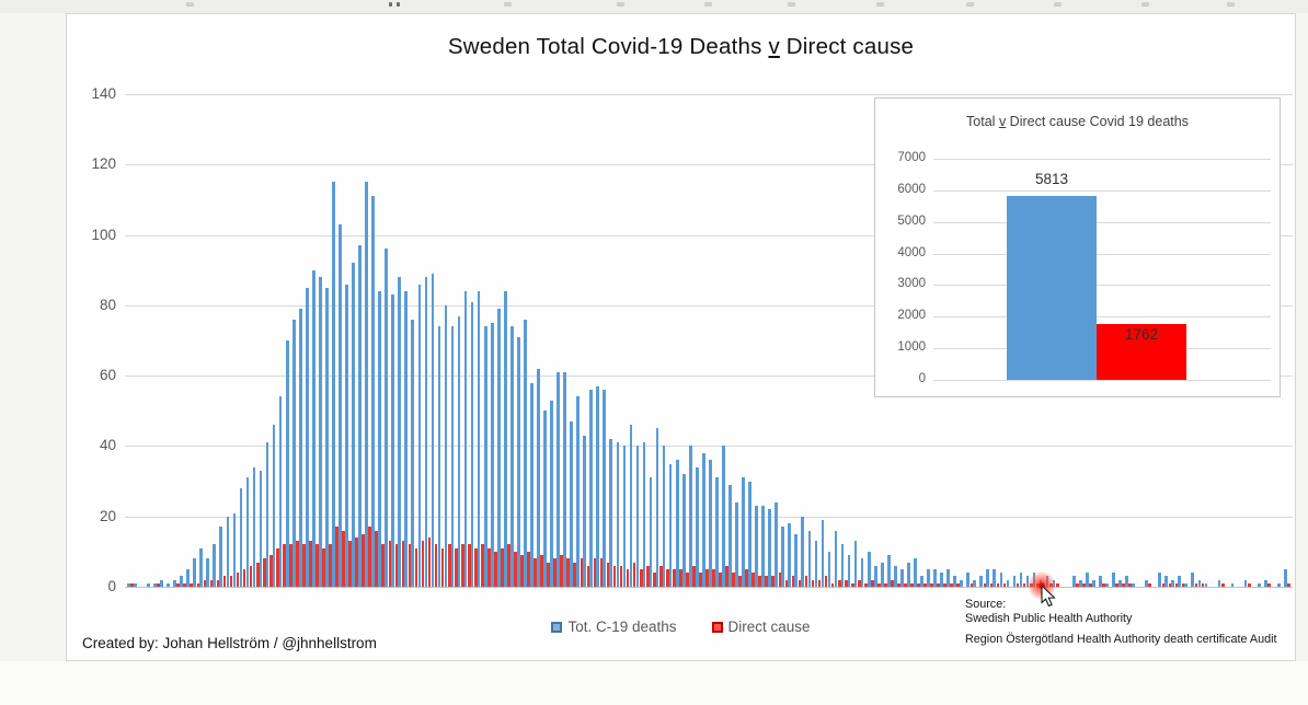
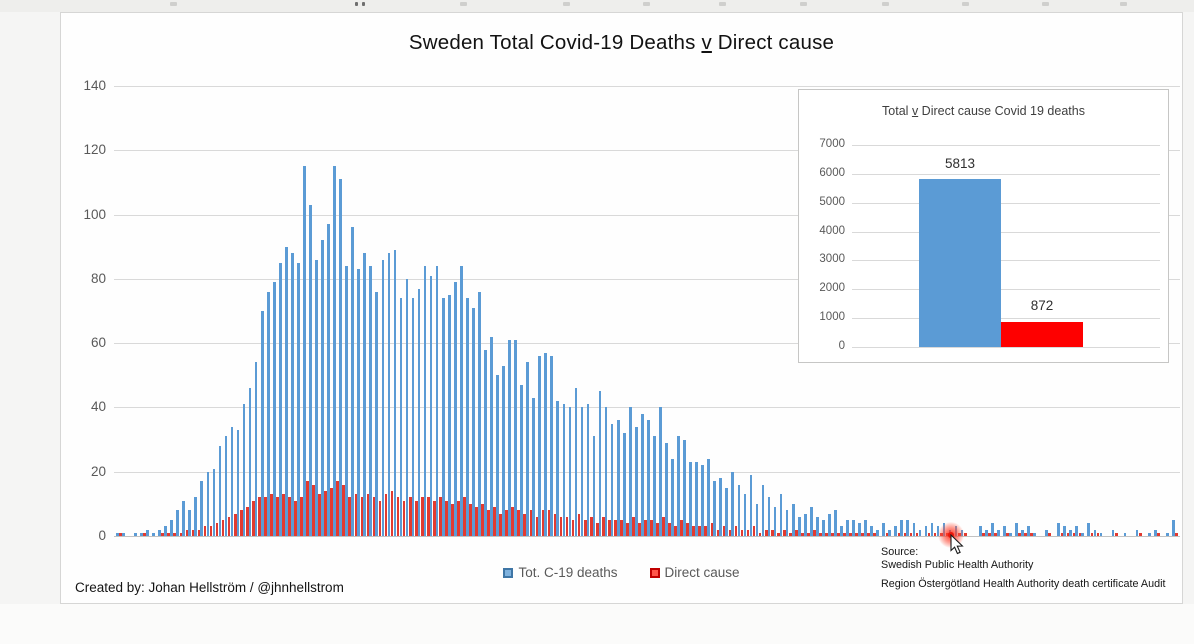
Total v Direct cause Covid 19 deaths/Direct cause: 1762 -> 872
